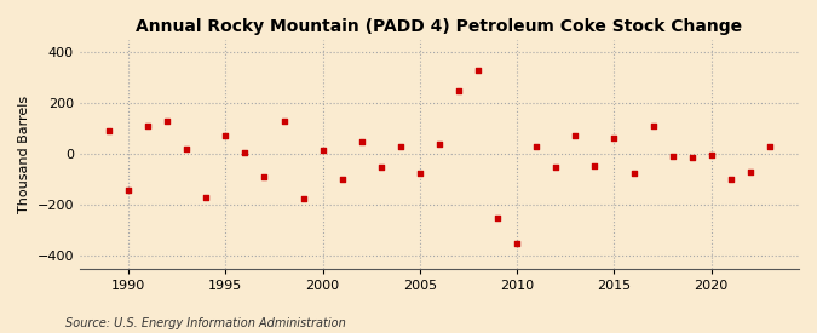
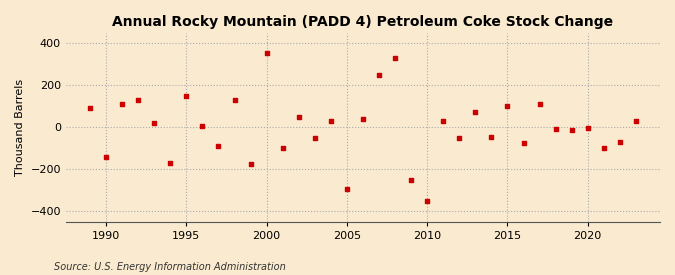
1995: 75 -> 150
2000: 15 -> 355
2005: -75 -> -295
2015: 65 -> 100
